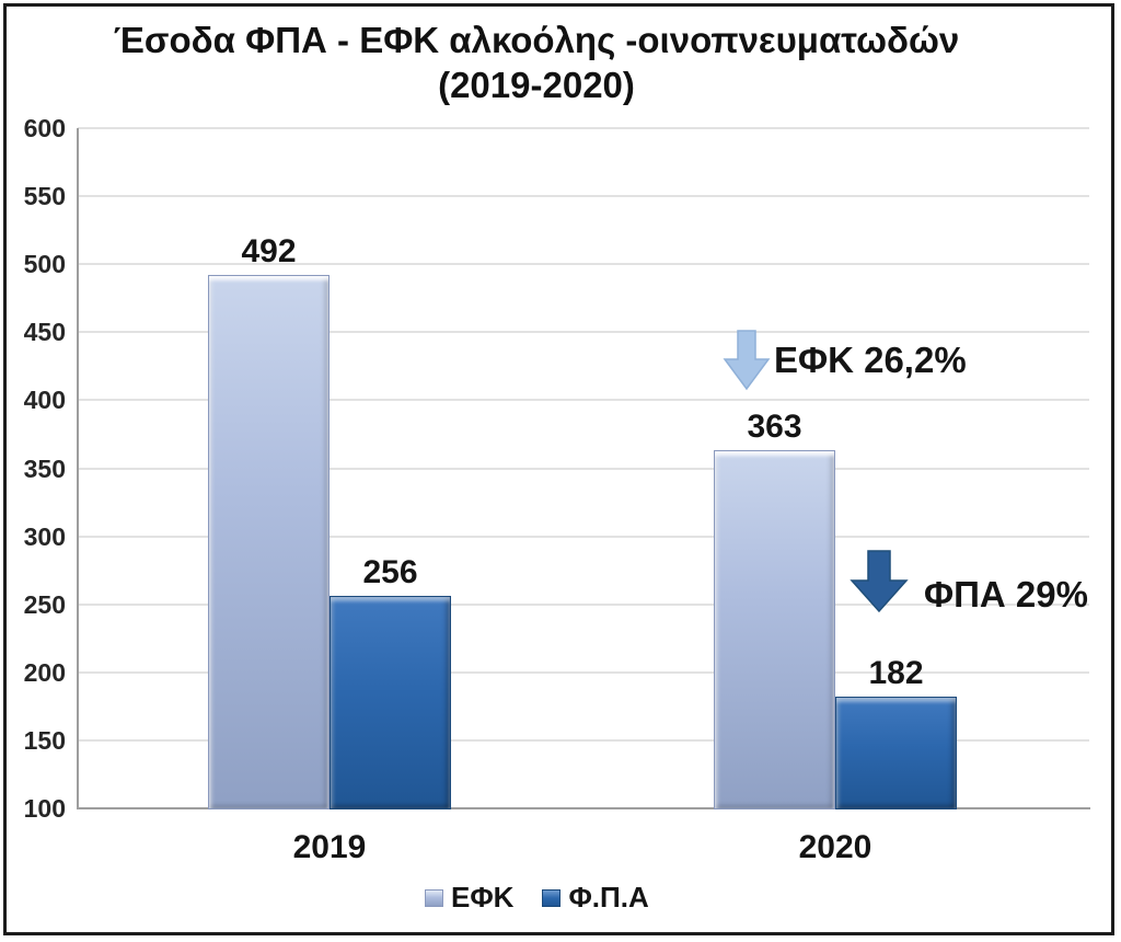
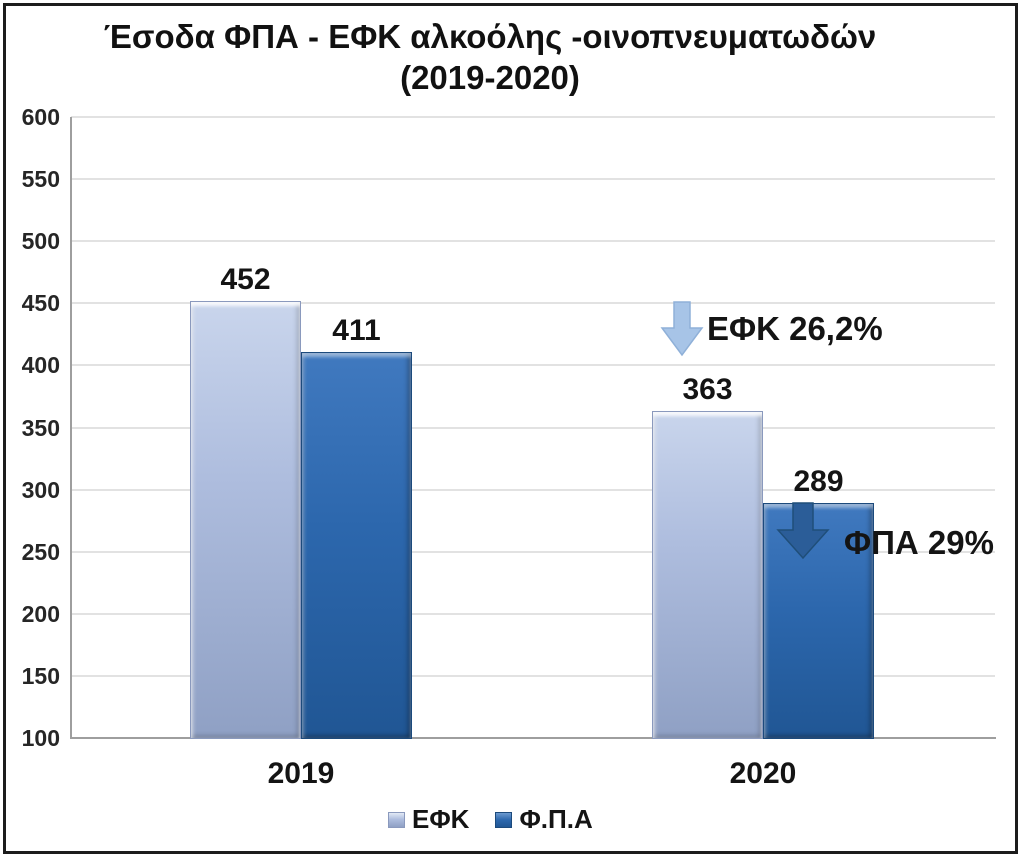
ΕΦΚ/2019: 492 -> 452
Φ.Π.Α/2019: 256 -> 411
Φ.Π.Α/2020: 182 -> 289
